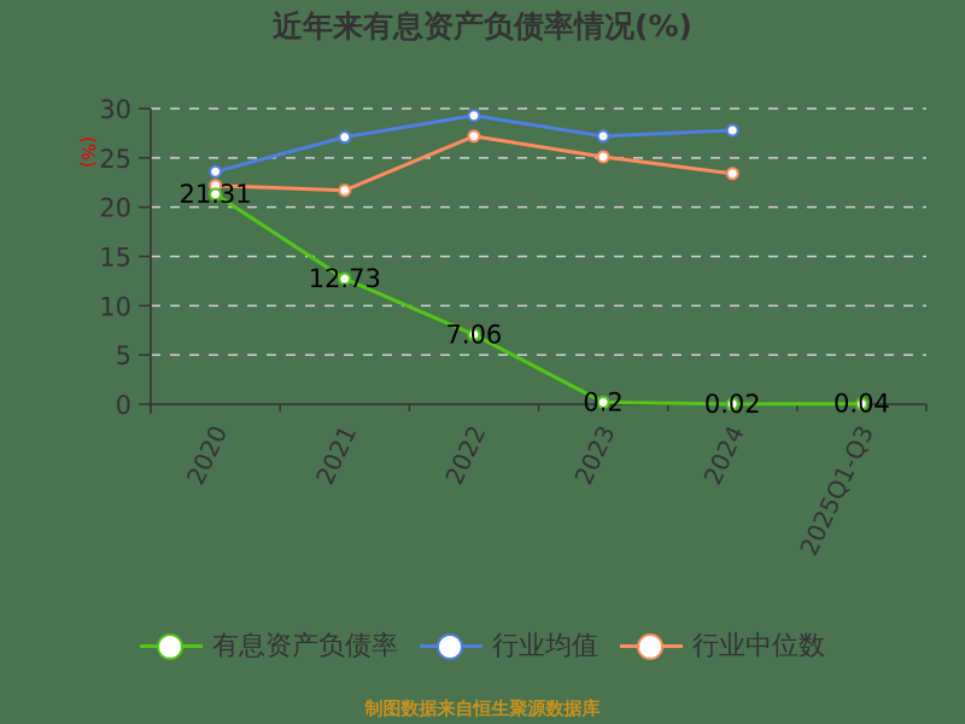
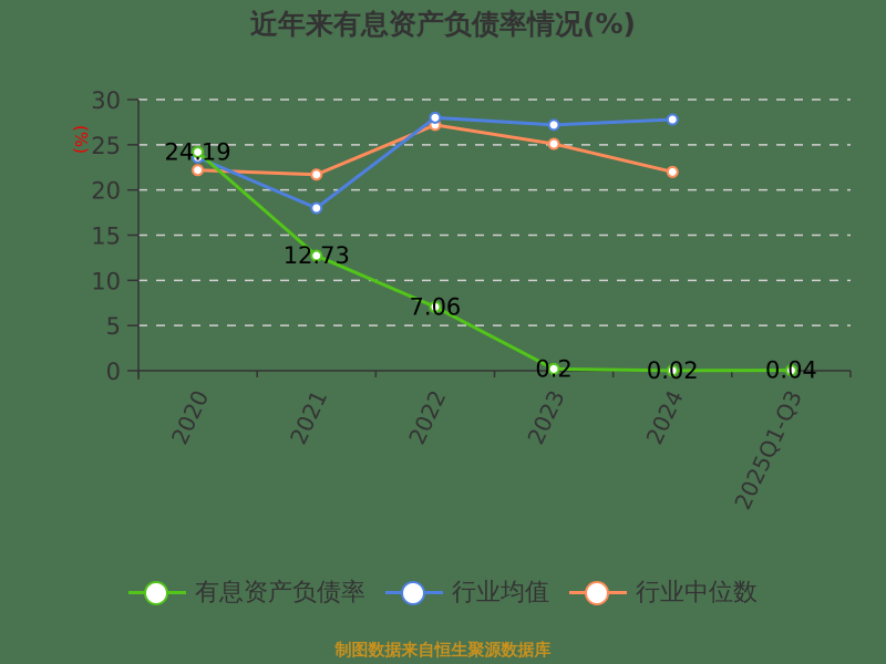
有息资产负债率/2020: 21.31 -> 24.19
行业均值/2021: 27 -> 18
行业均值/2022: 29 -> 28
行业中位数/2024: 23 -> 22
